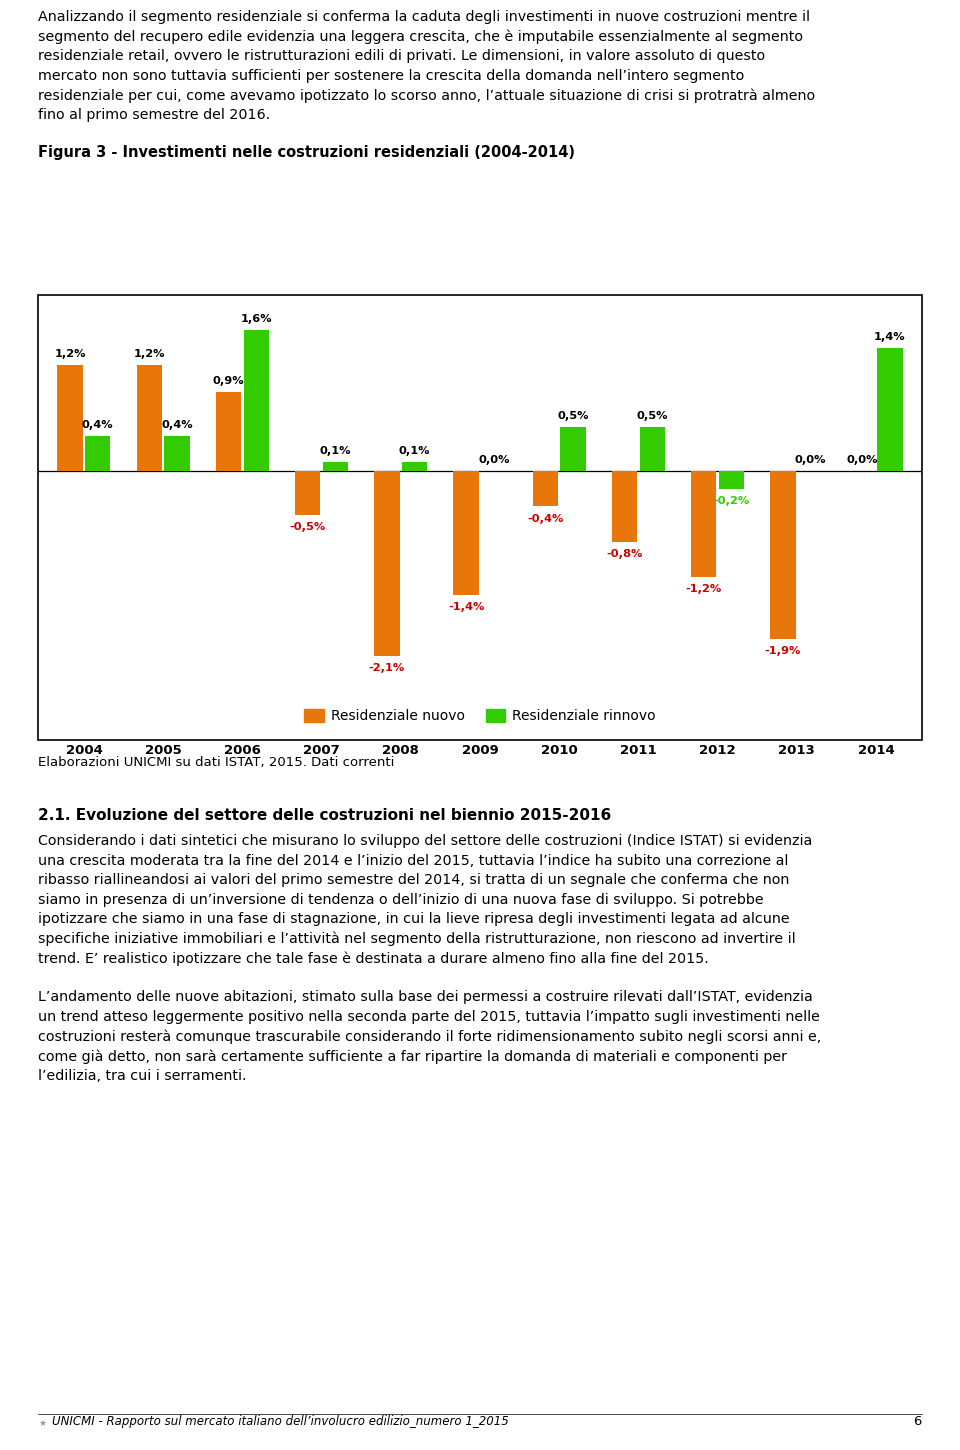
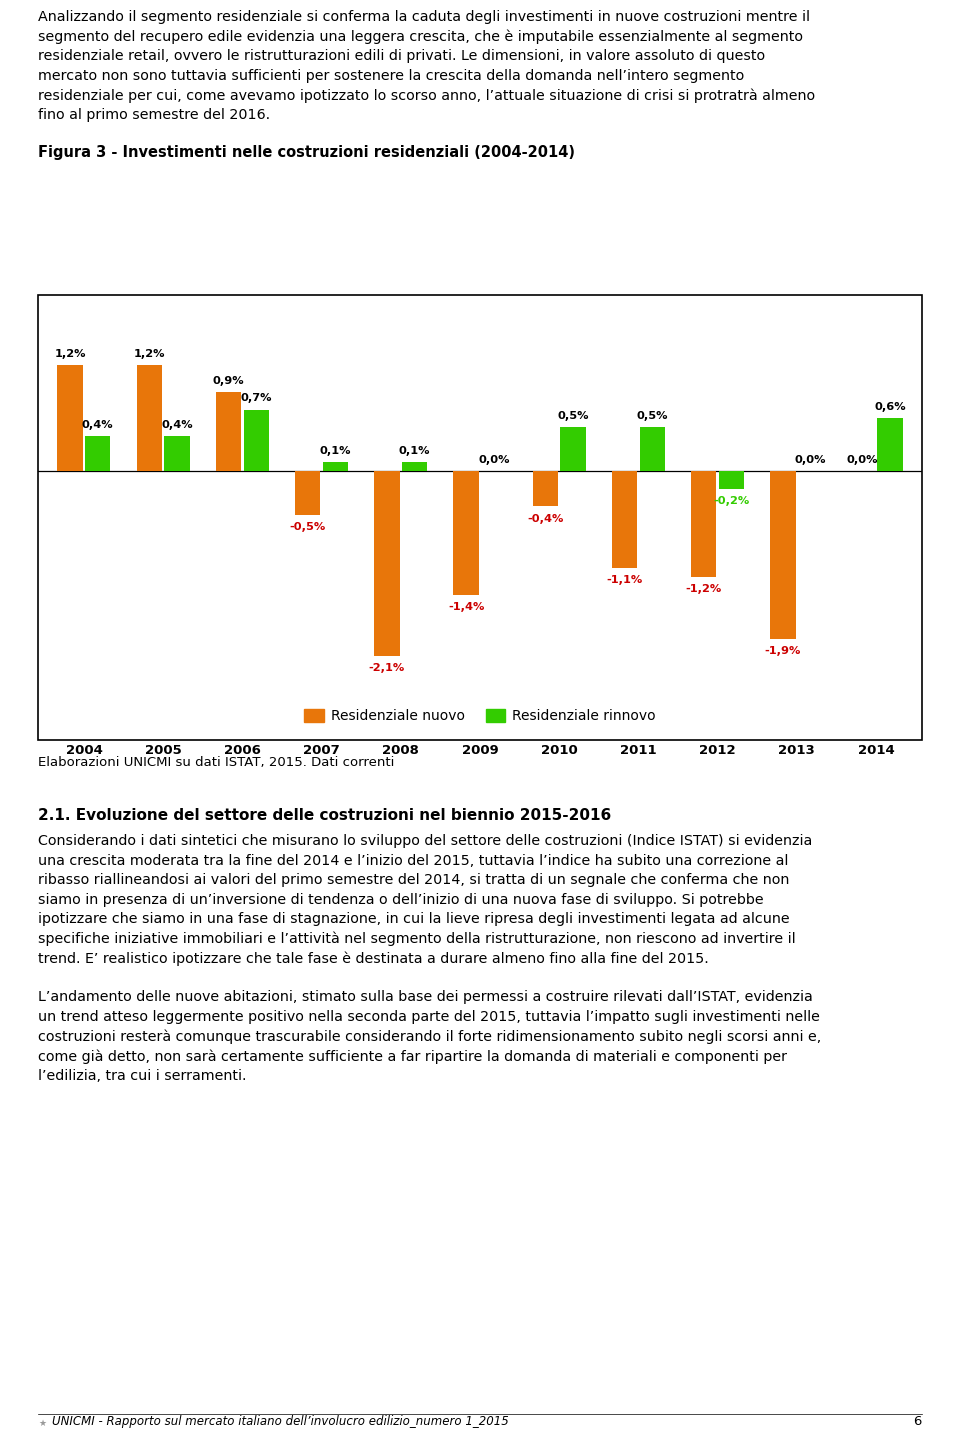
Residenziale rinnovo/2006: 1,6% -> 0,7%
Residenziale nuovo/2011: -0,8% -> -1,1%
Residenziale rinnovo/2014: 1,4% -> 0,6%
